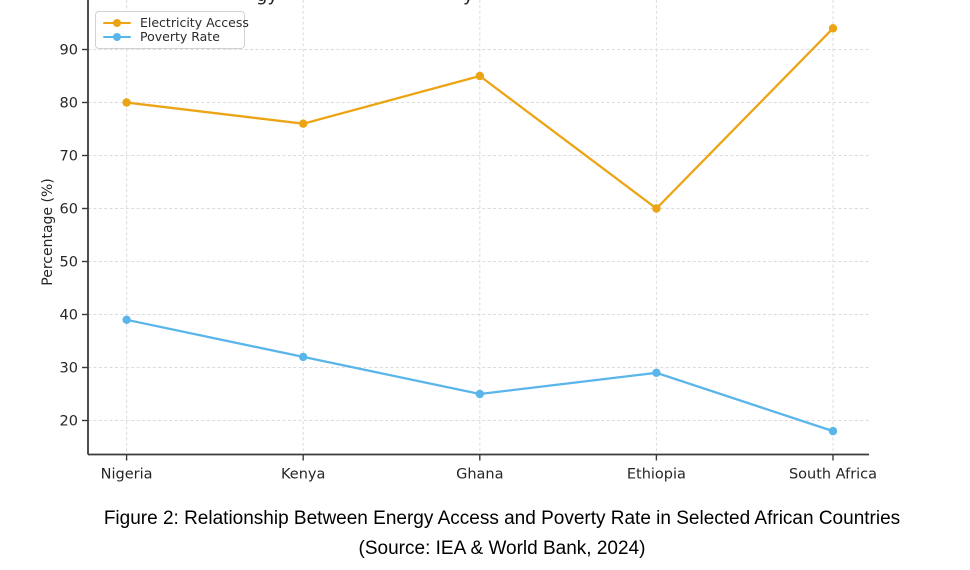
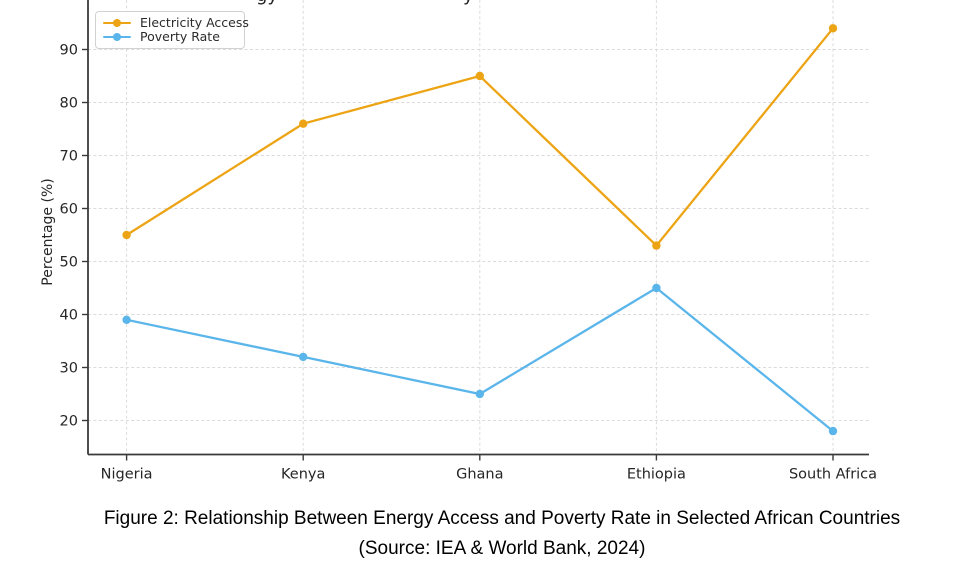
Electricity Access/Nigeria: 80 -> 55
Electricity Access/Ethiopia: 60 -> 53
Poverty Rate/Ethiopia: 29 -> 45
